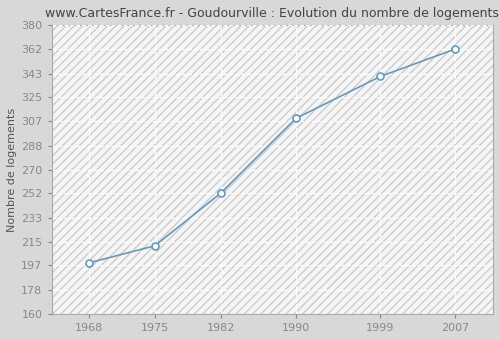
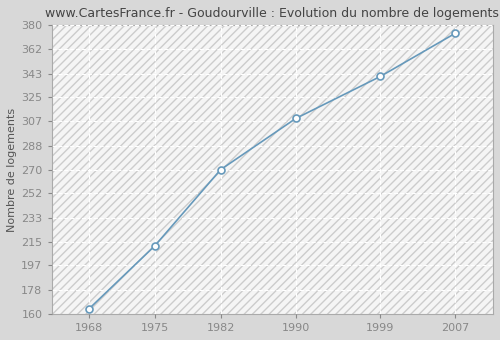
1968: 199 -> 164
1982: 252 -> 270
2007: 362 -> 374
